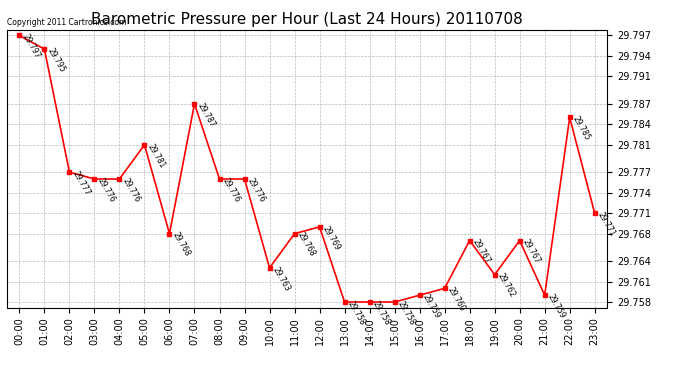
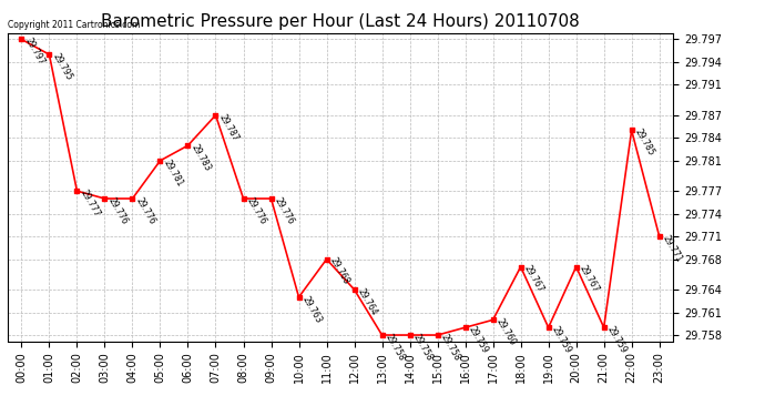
06:00: 29.768 -> 29.783
12:00: 29.769 -> 29.764
19:00: 29.762 -> 29.759
